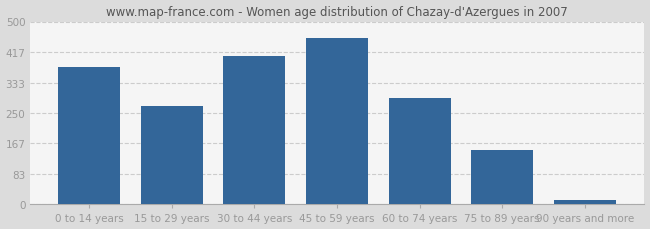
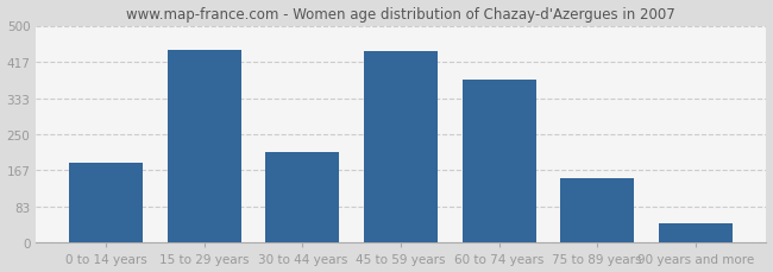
0 to 14 years: 375 -> 185
15 to 29 years: 270 -> 445
30 to 44 years: 405 -> 210
45 to 59 years: 455 -> 440
60 to 74 years: 290 -> 375
90 years and more: 13 -> 45
